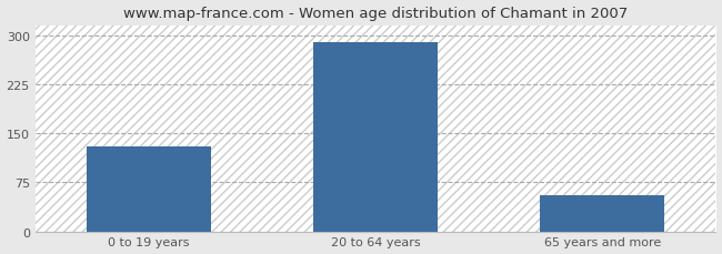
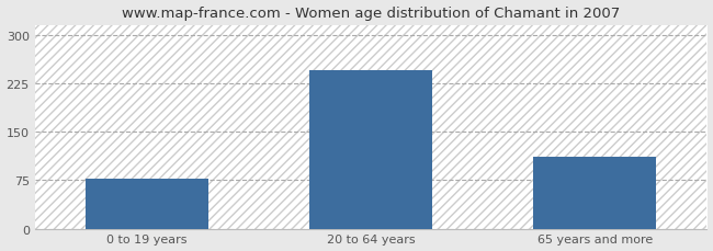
0 to 19 years: 130 -> 78
20 to 64 years: 290 -> 246
65 years and more: 55 -> 112
